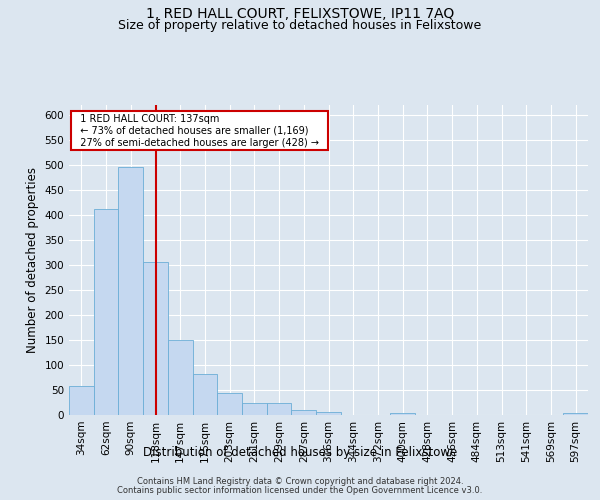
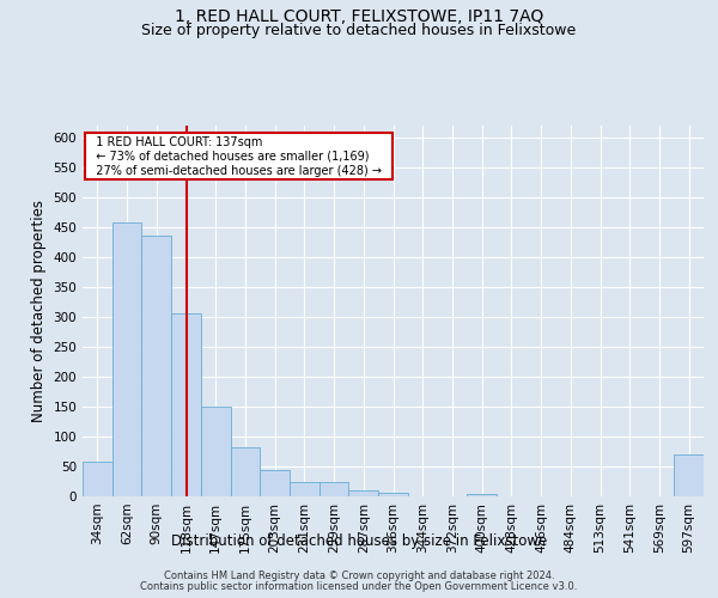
62sqm: 413 -> 458
90sqm: 496 -> 436
597sqm: 5 -> 70
